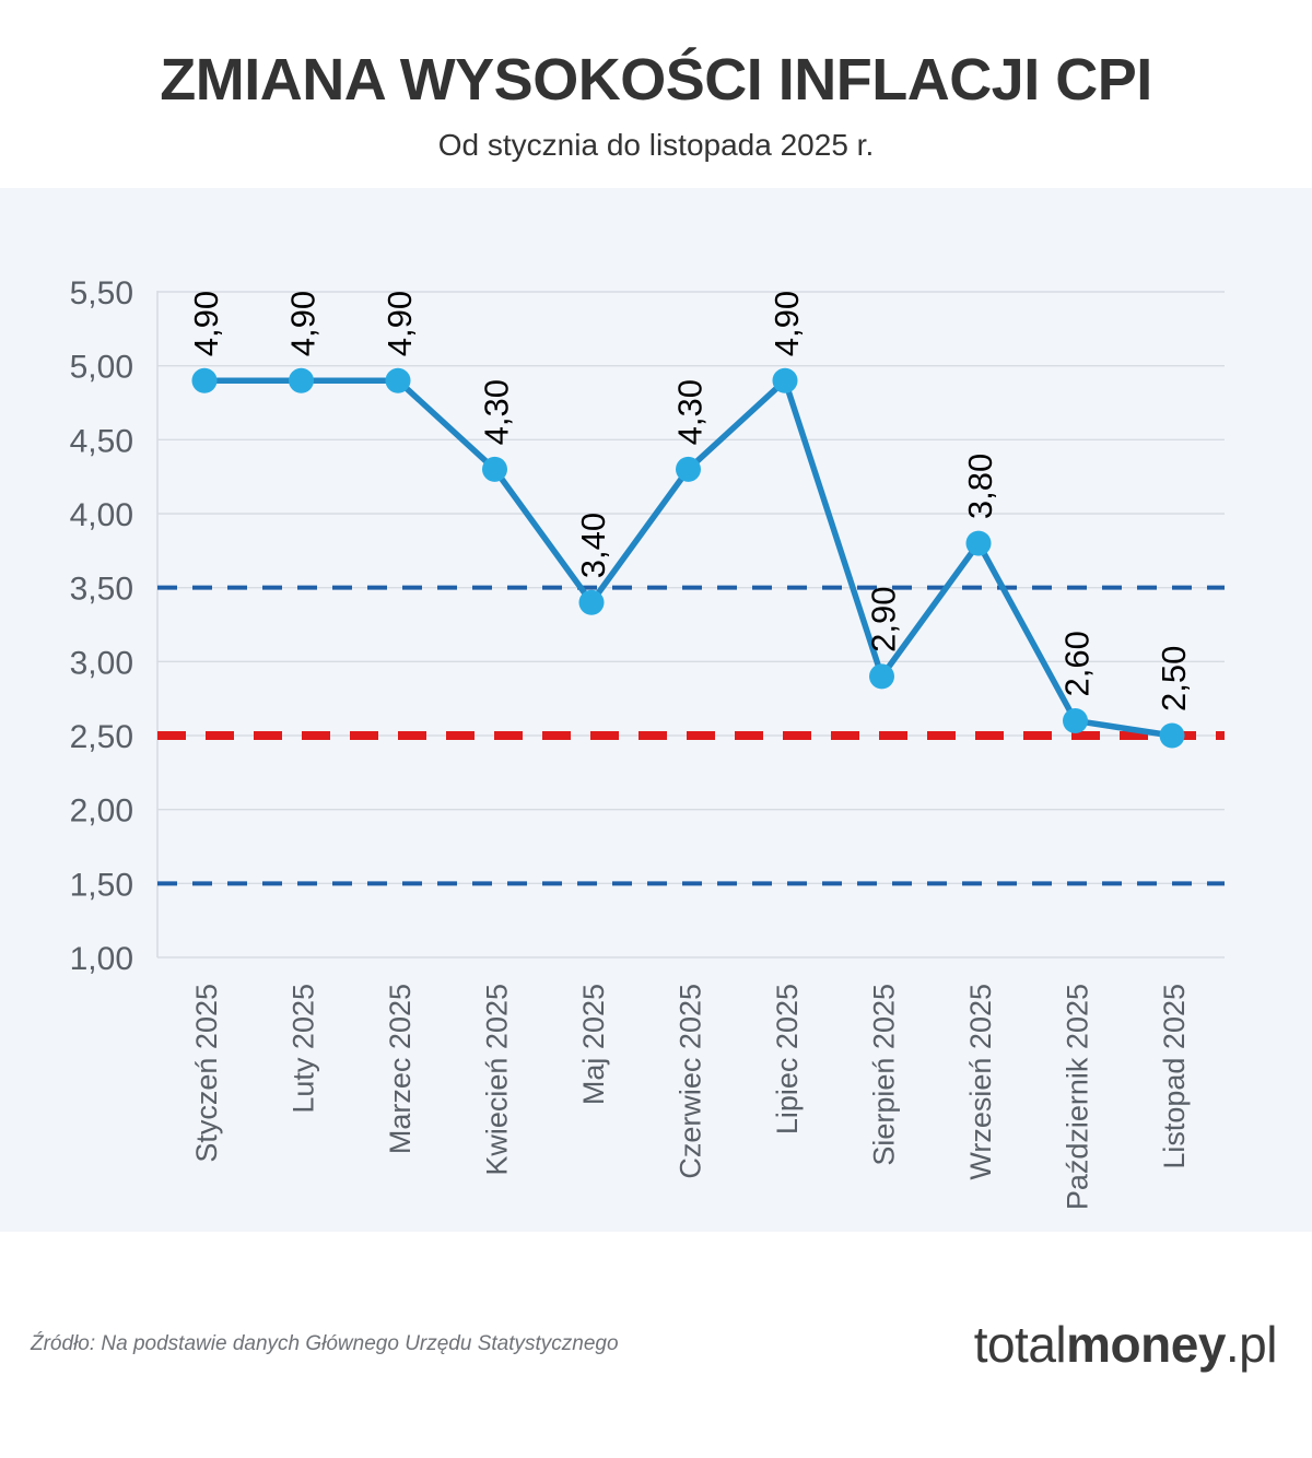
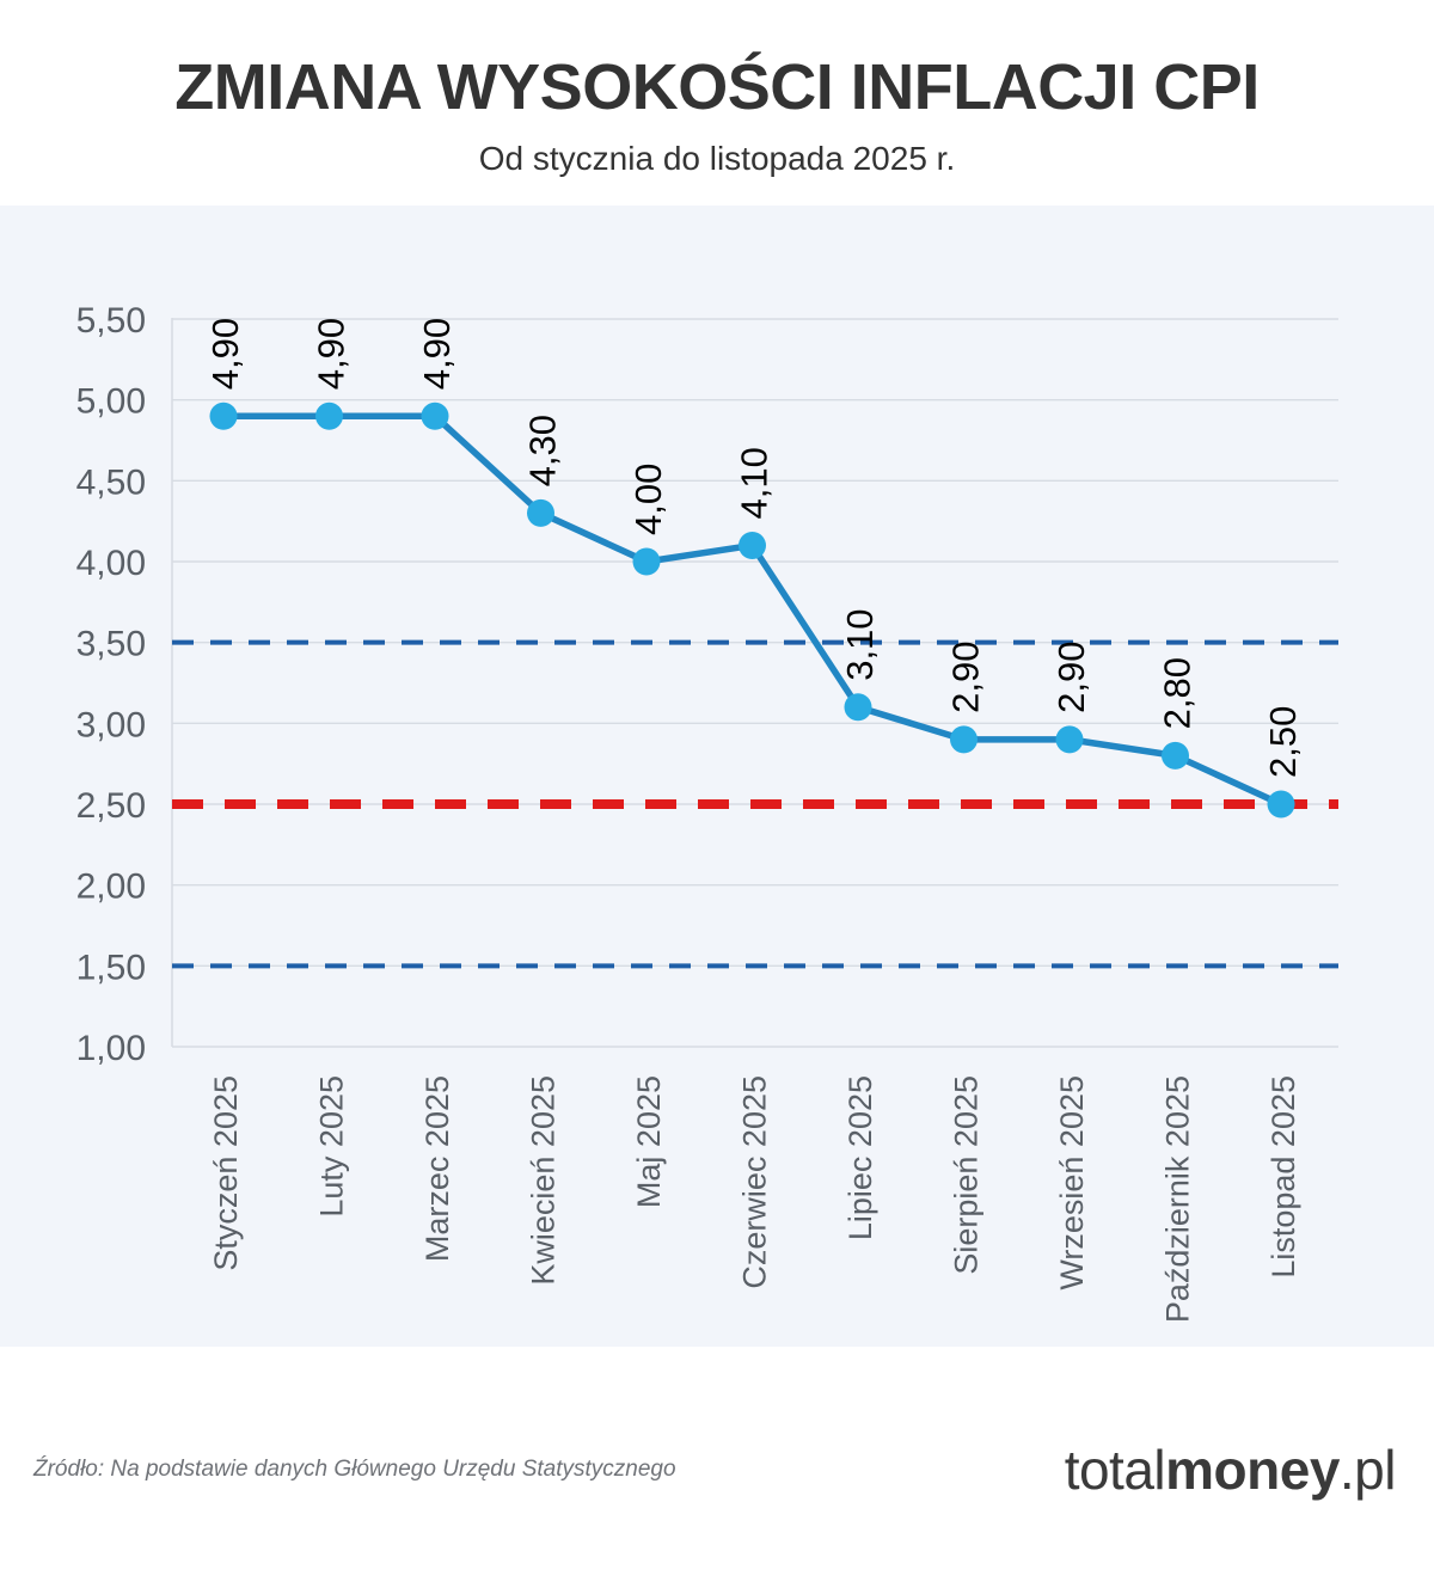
Maj 2025: 3,40 -> 4,00
Czerwiec 2025: 4,30 -> 4,10
Lipiec 2025: 4,90 -> 3,10
Wrzesień 2025: 3,80 -> 2,90
Październik 2025: 2,60 -> 2,80
